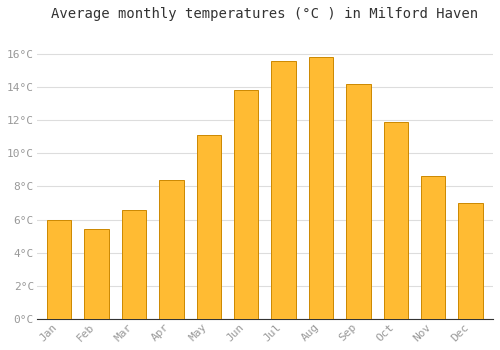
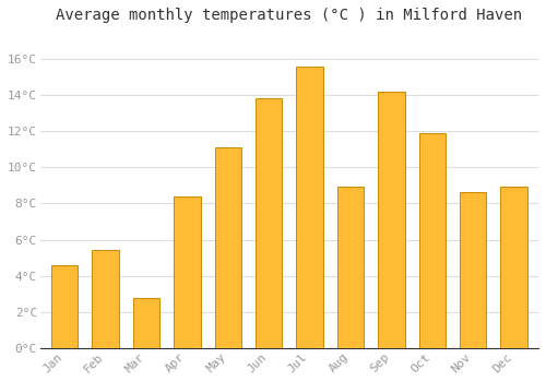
Jan: 6.0°C -> 4.6°C
Mar: 6.6°C -> 2.8°C
Aug: 15.8°C -> 8.9°C
Dec: 7.0°C -> 8.9°C
